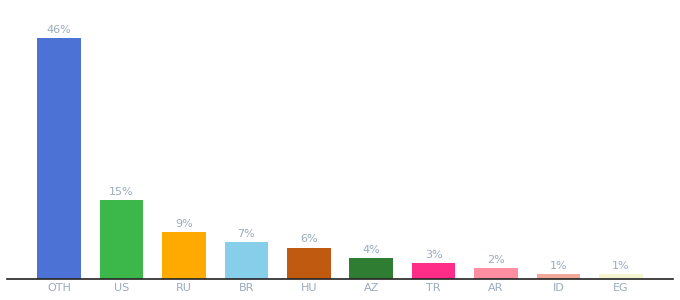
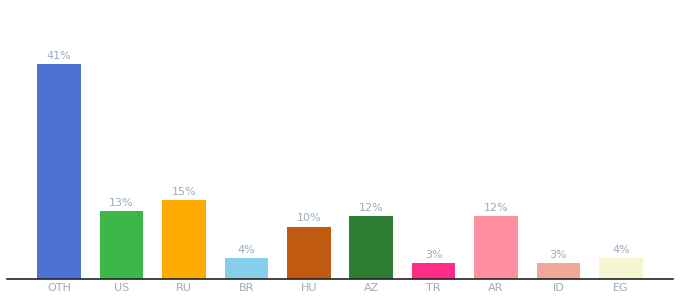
OTH: 46% -> 41%
US: 15% -> 13%
RU: 9% -> 15%
BR: 7% -> 4%
HU: 6% -> 10%
AZ: 4% -> 12%
AR: 2% -> 12%
ID: 1% -> 3%
EG: 1% -> 4%
